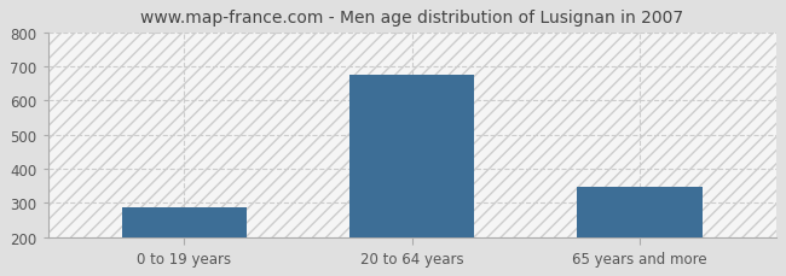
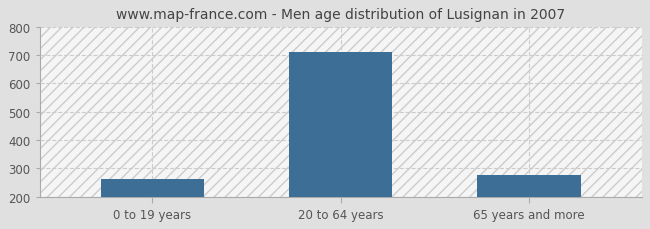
0 to 19 years: 285 -> 262
20 to 64 years: 675 -> 710
65 years and more: 345 -> 277
